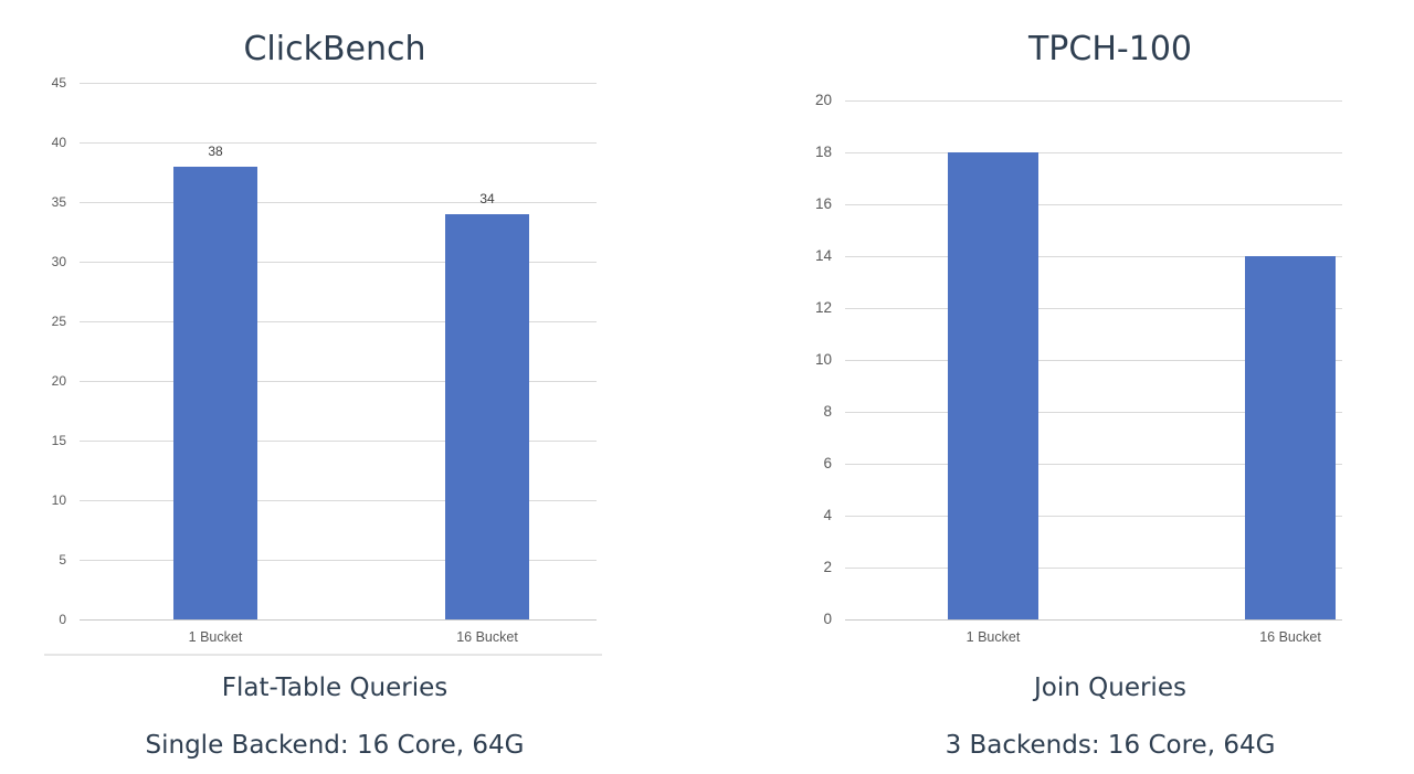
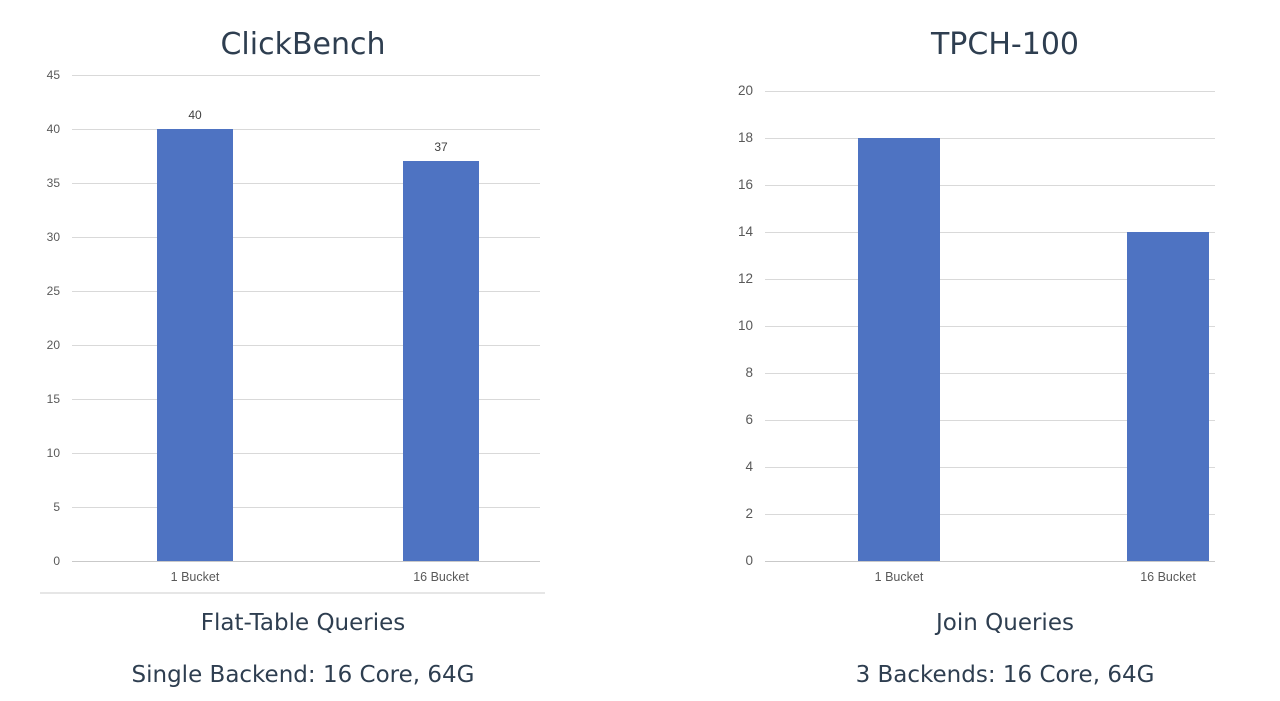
ClickBench/1 Bucket: 38 -> 40
ClickBench/16 Bucket: 34 -> 37
